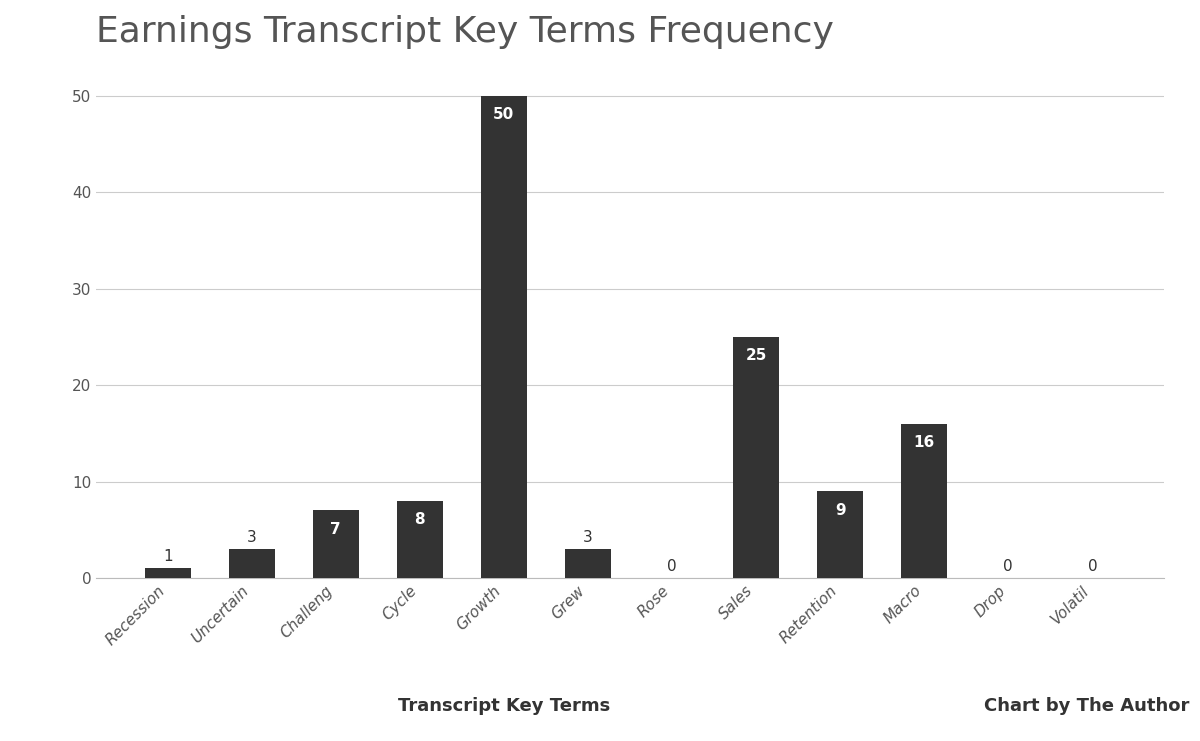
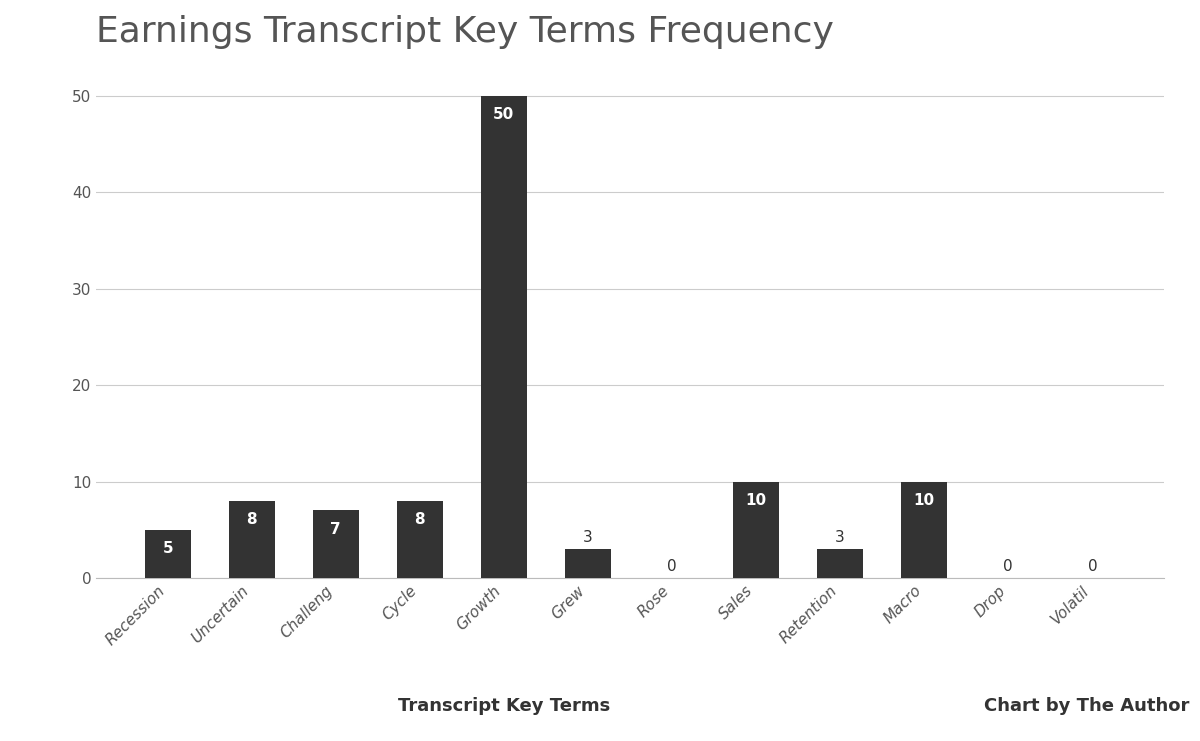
Recession: 1 -> 5
Uncertain: 3 -> 8
Sales: 25 -> 10
Retention: 9 -> 3
Macro: 16 -> 10
